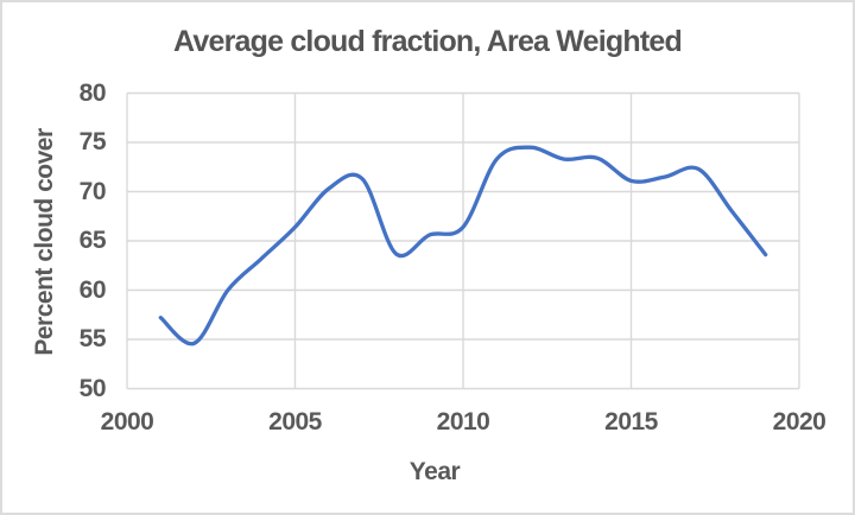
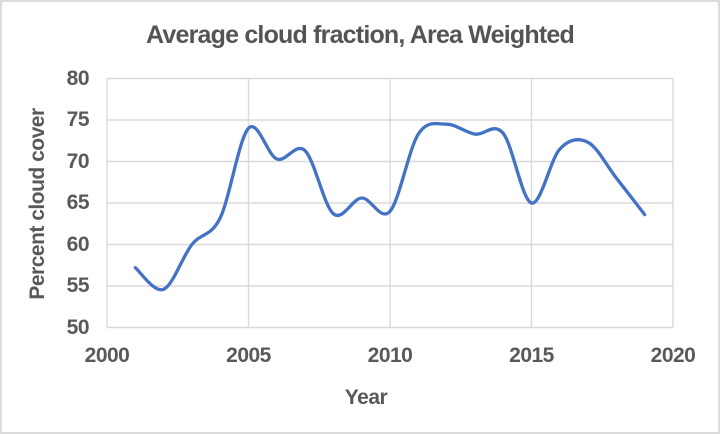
2005: 66 -> 74
2010: 66 -> 64
2015: 71 -> 65
